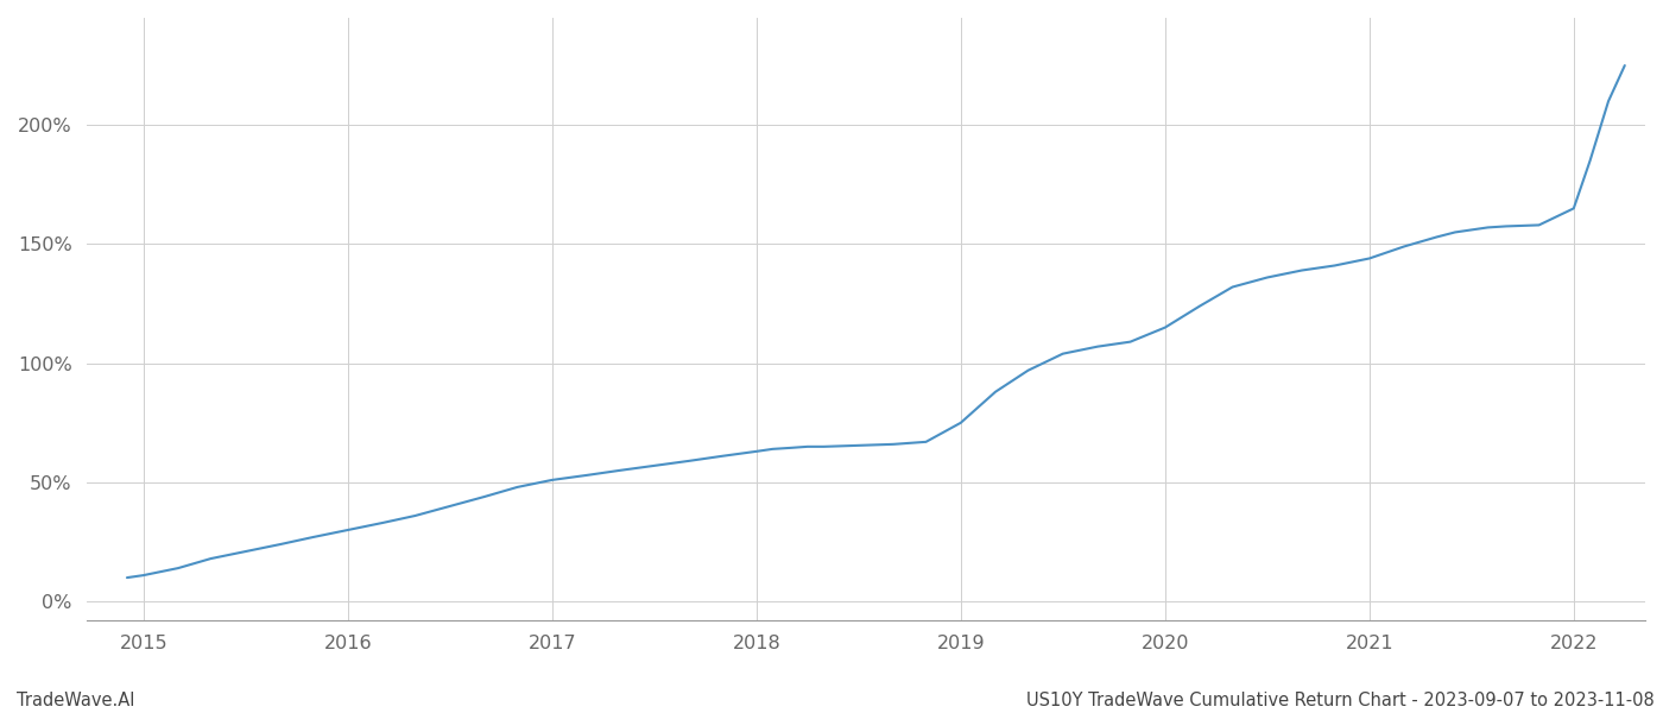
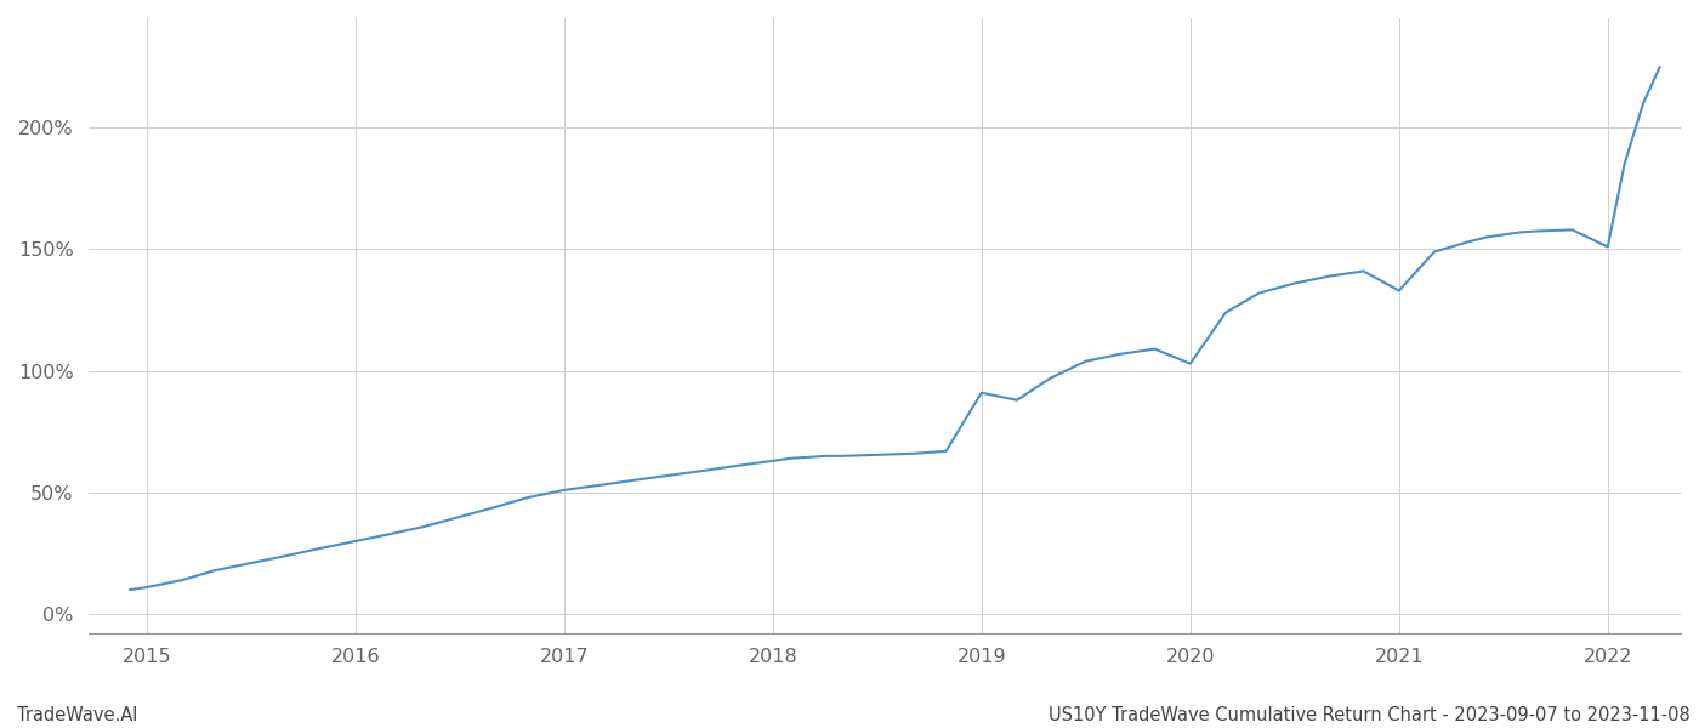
2019: 75.0% -> 91.0%
2020: 115.0% -> 103.0%
2021: 144.0% -> 133.0%
2022: 165.0% -> 151.0%
